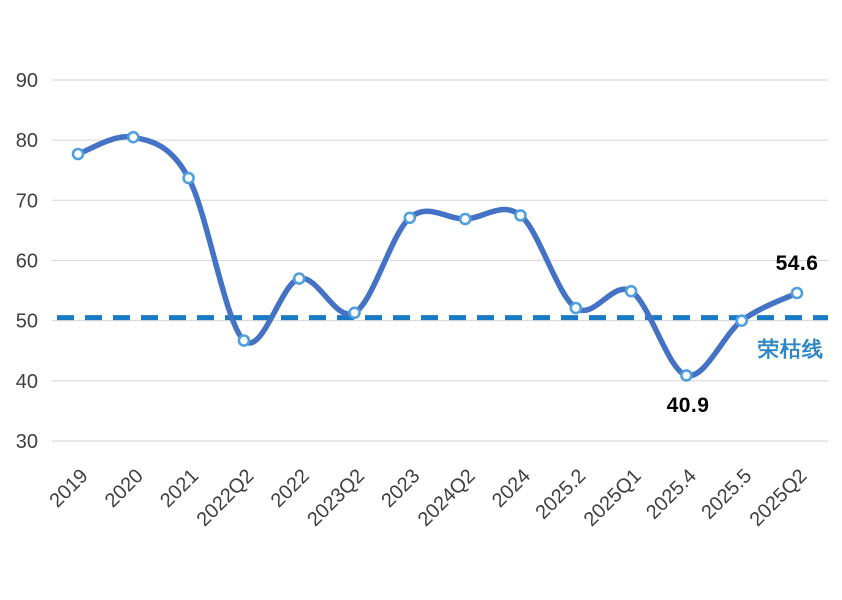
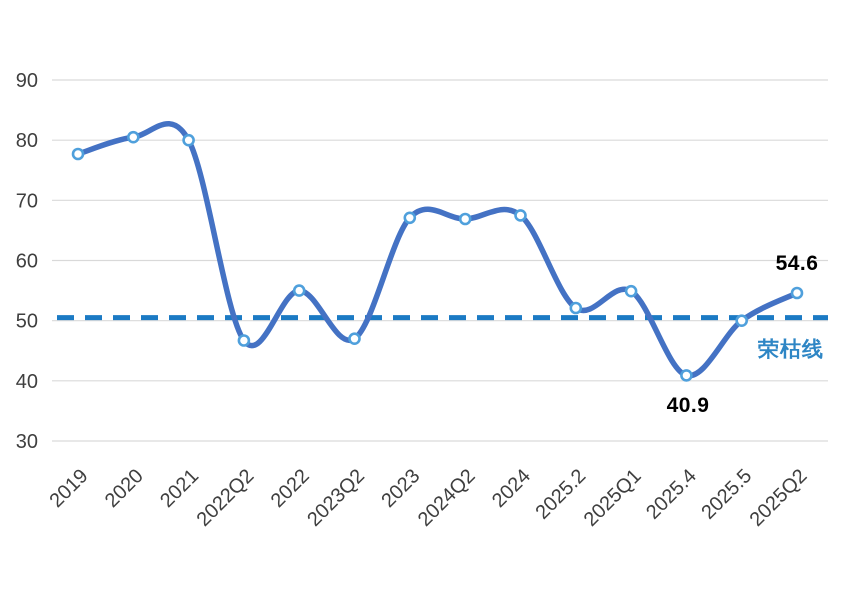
2021: 74 -> 80
2022: 57 -> 55
2023Q2: 51 -> 47
